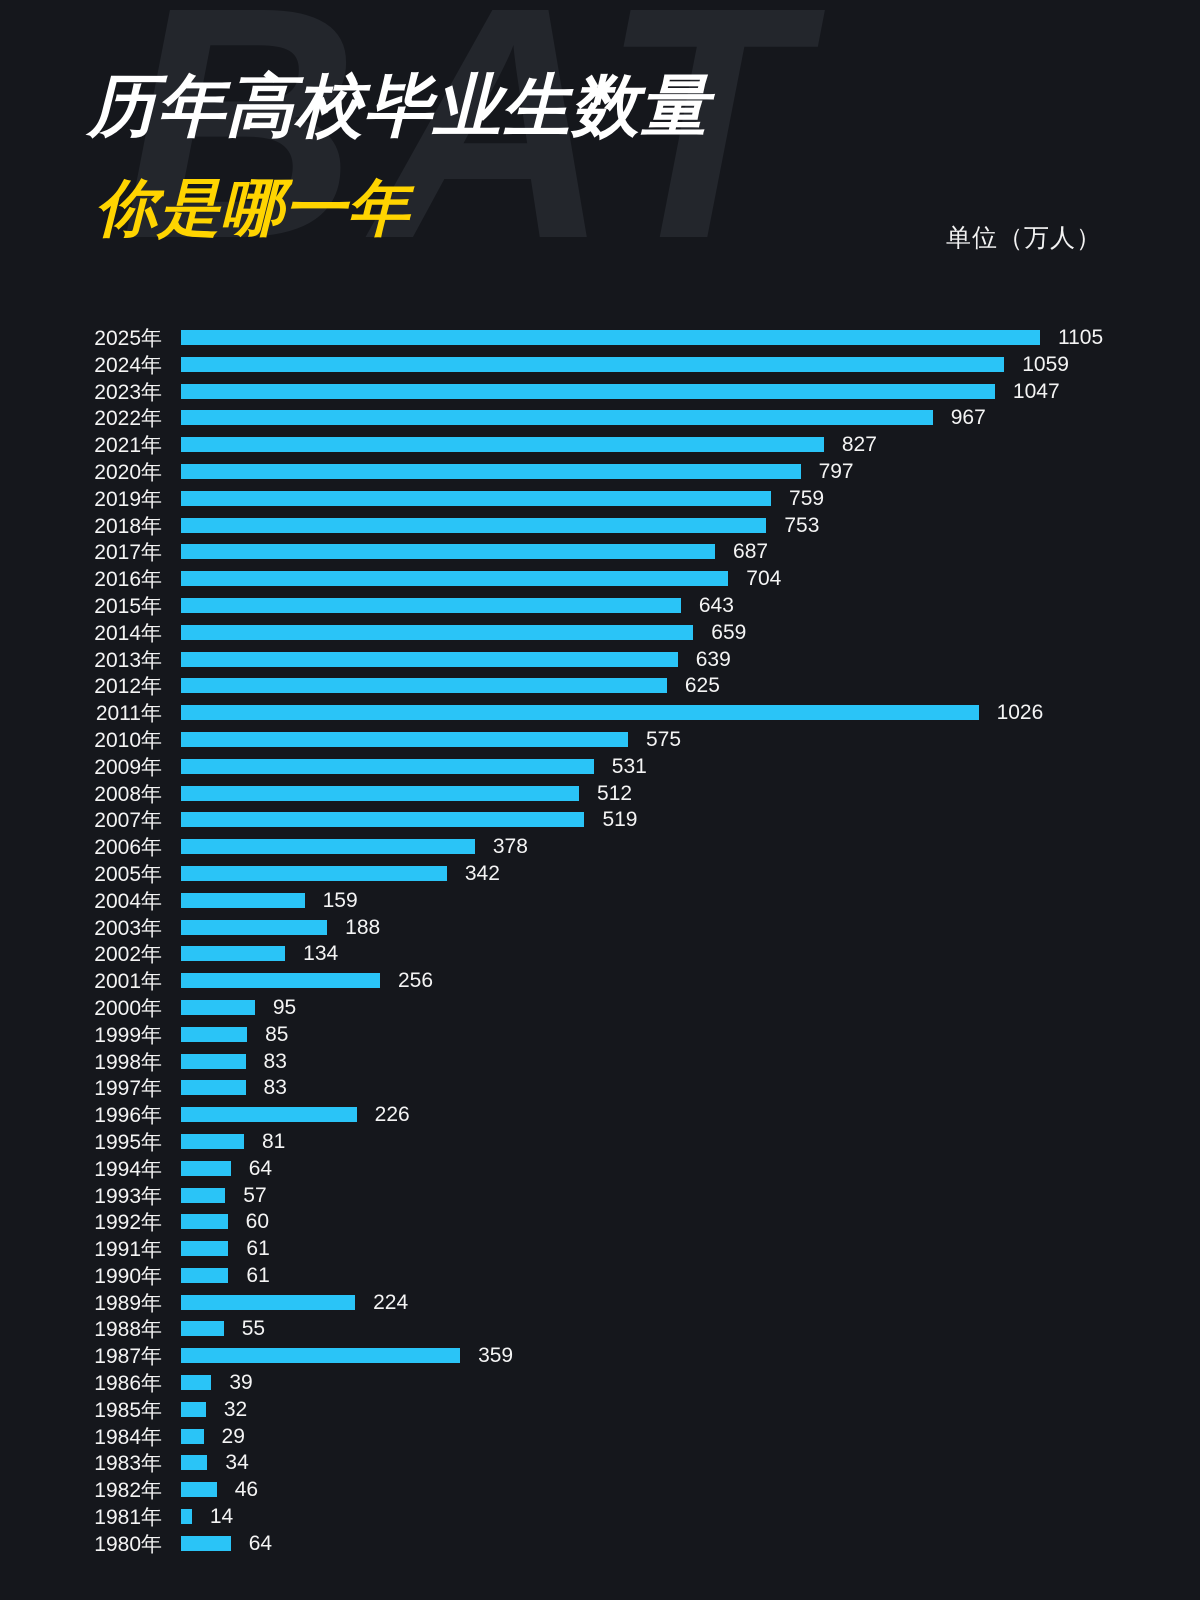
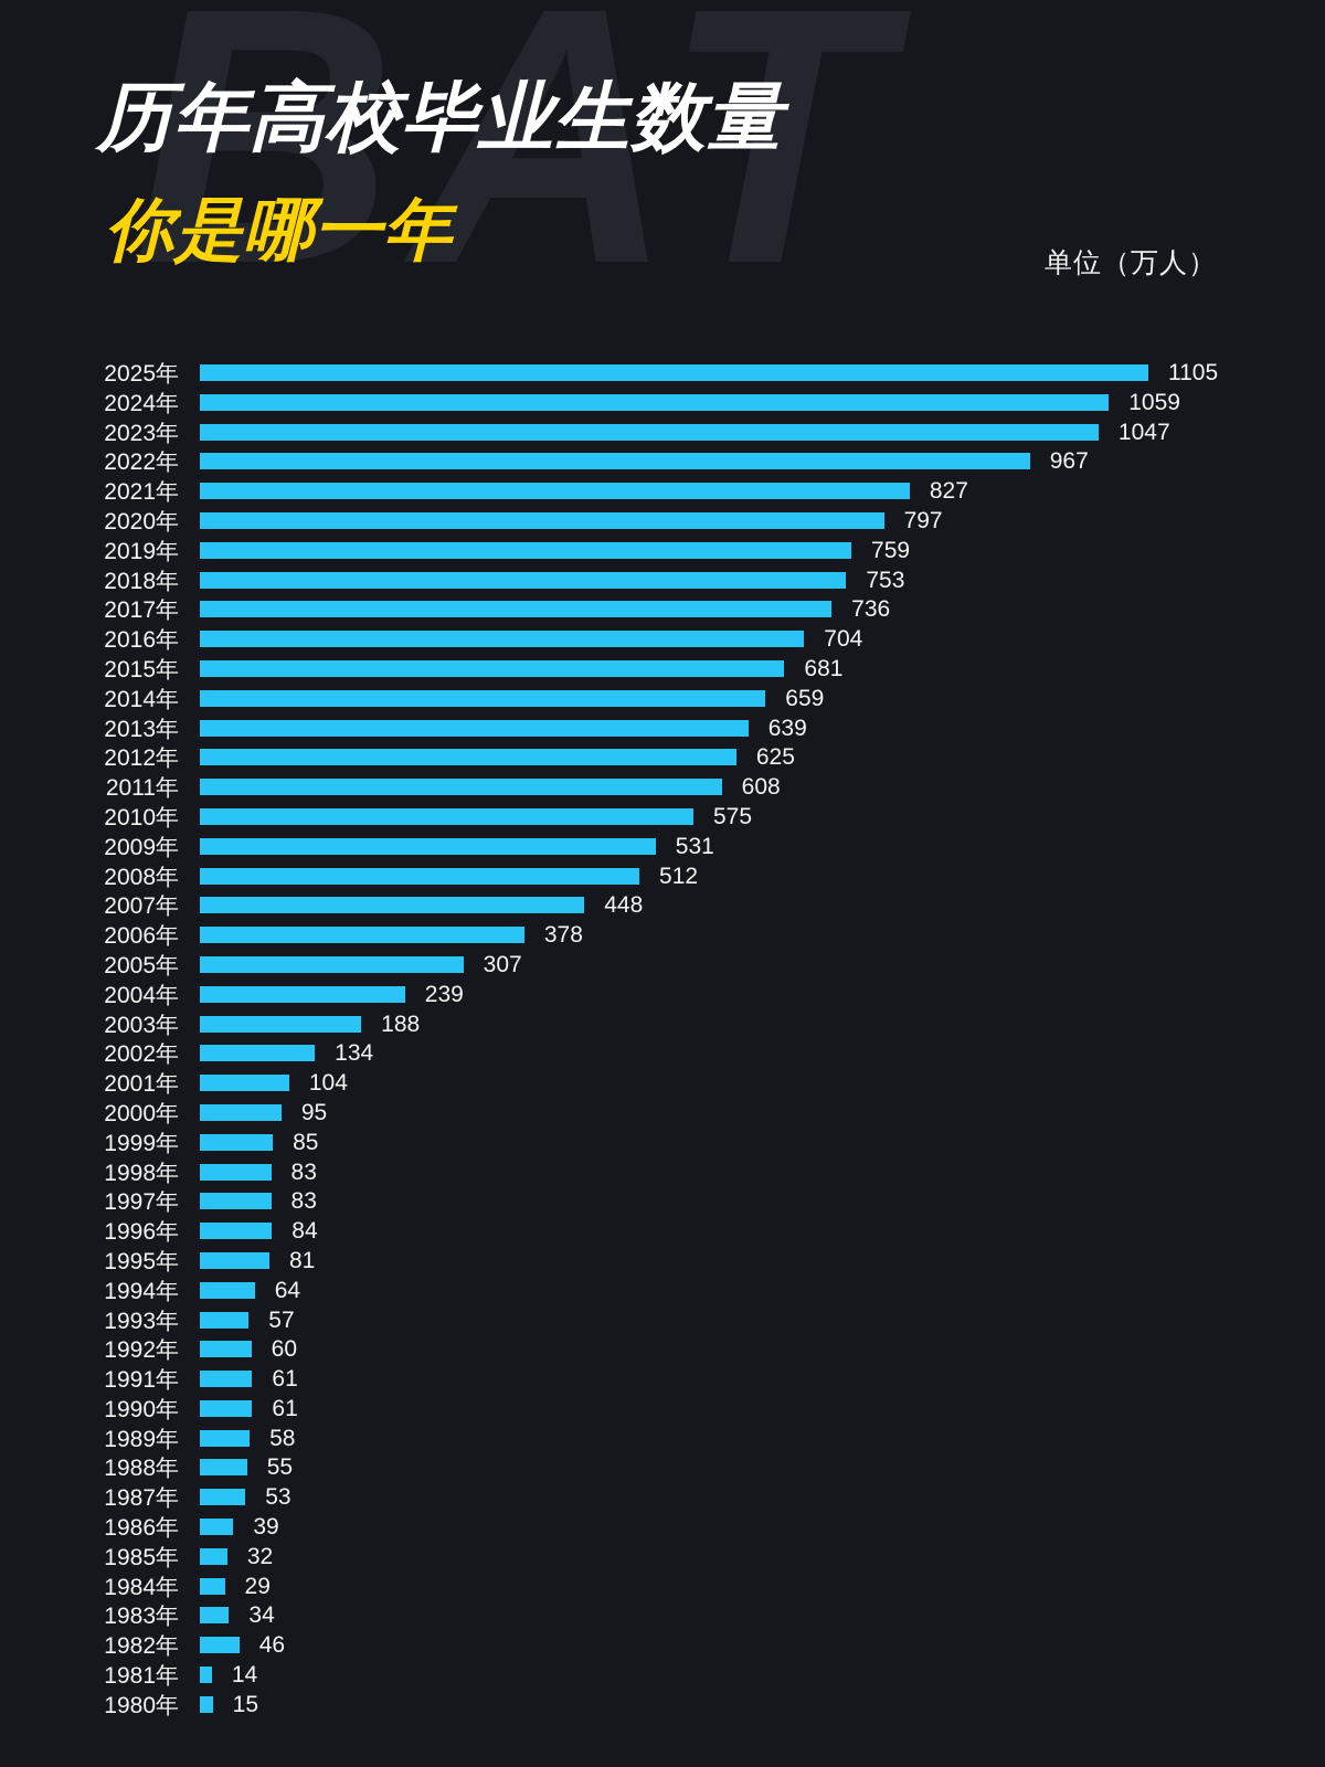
2017年: 687 -> 736
2015年: 643 -> 681
2011年: 1026 -> 608
2007年: 519 -> 448
2005年: 342 -> 307
2004年: 159 -> 239
2001年: 256 -> 104
1996年: 226 -> 84
1989年: 224 -> 58
1987年: 359 -> 53
1980年: 64 -> 15
